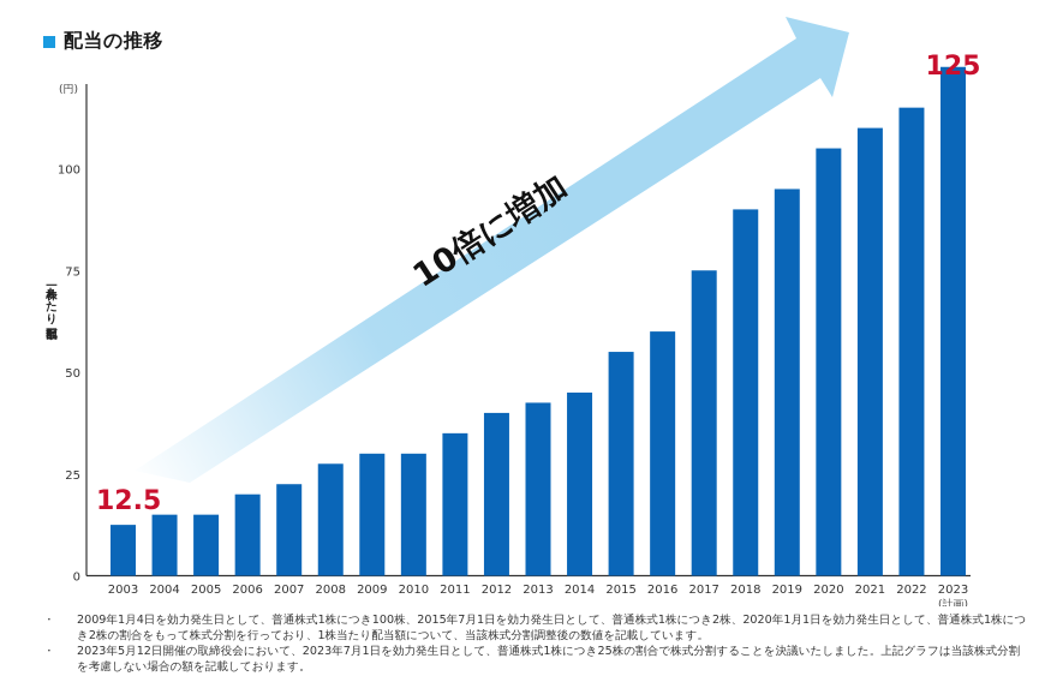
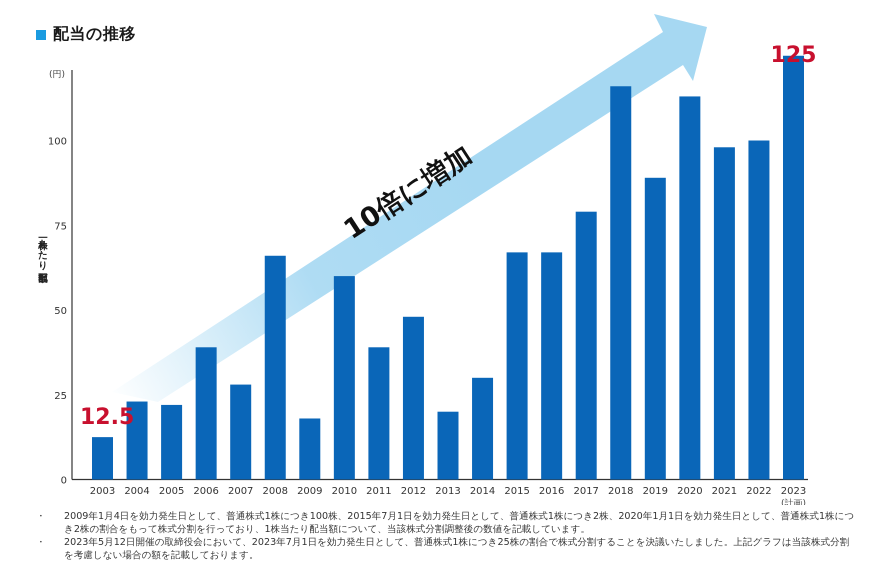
2004: 15 -> 23
2005: 15 -> 22
2006: 20 -> 39
2007: 22 -> 28
2008: 28 -> 66
2009: 30 -> 18
2010: 30 -> 60
2011: 35 -> 39
2012: 40 -> 48
2013: 42 -> 20
2014: 45 -> 30
2015: 55 -> 67
2016: 60 -> 67
2017: 75 -> 79
2018: 90 -> 116
2019: 95 -> 89
2020: 105 -> 113
2021: 110 -> 98
2022: 115 -> 100
